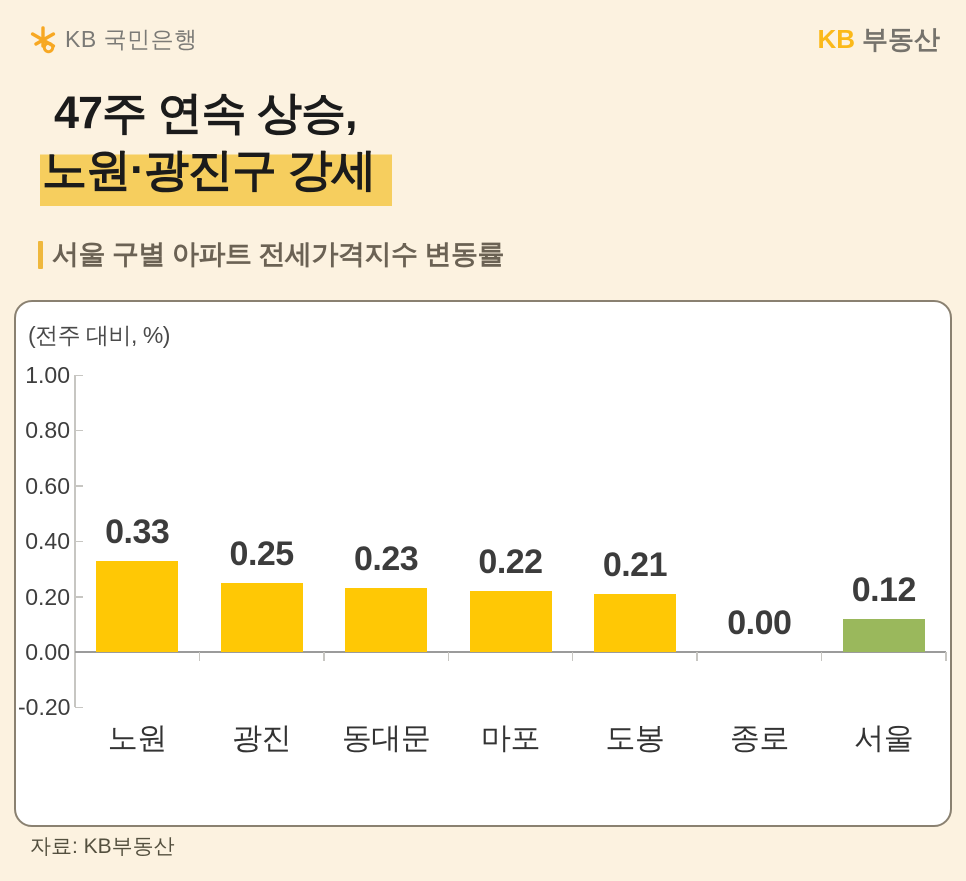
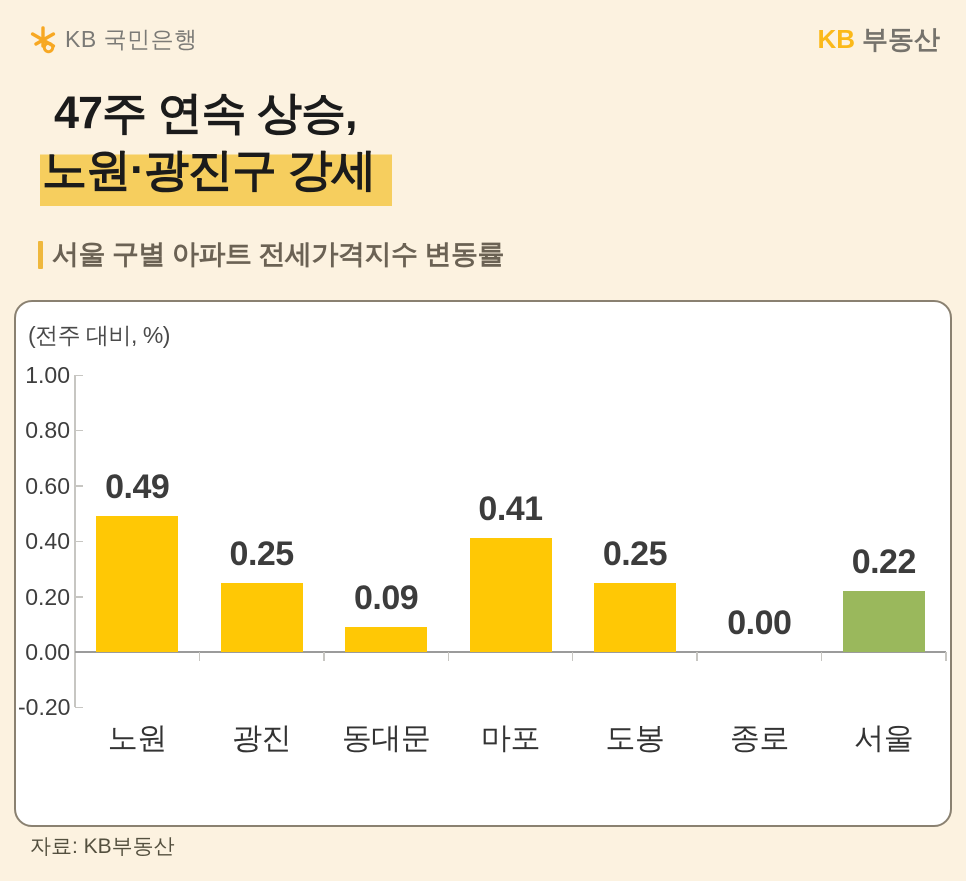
노원: 0.33 -> 0.49
동대문: 0.23 -> 0.09
마포: 0.22 -> 0.41
도봉: 0.21 -> 0.25
서울: 0.12 -> 0.22
